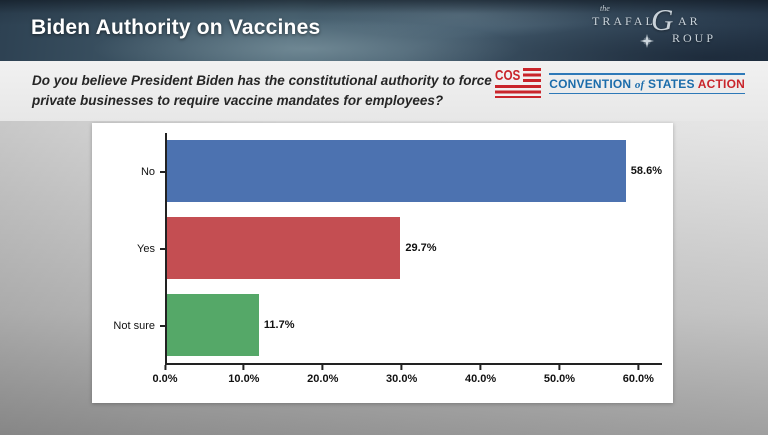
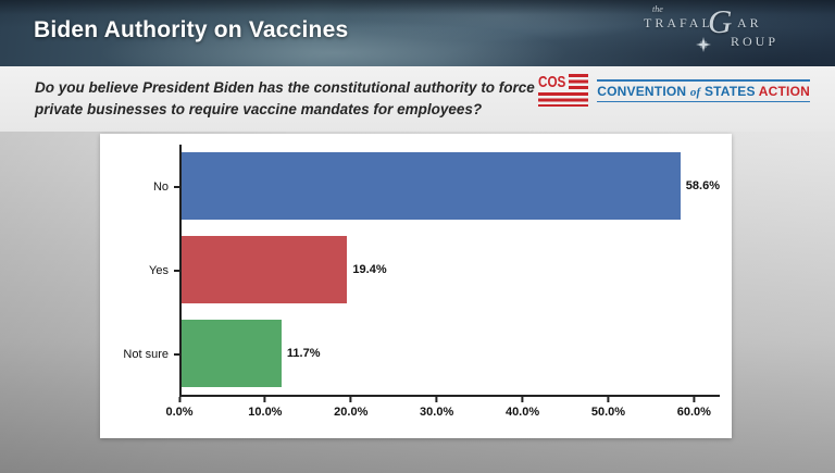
Yes: 29.7% -> 19.4%
